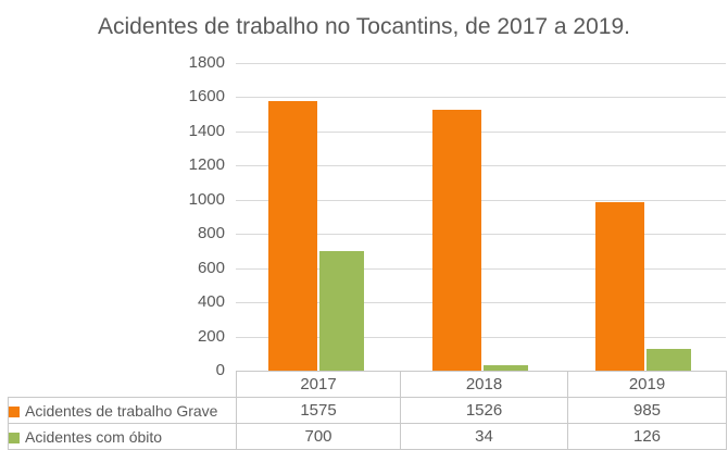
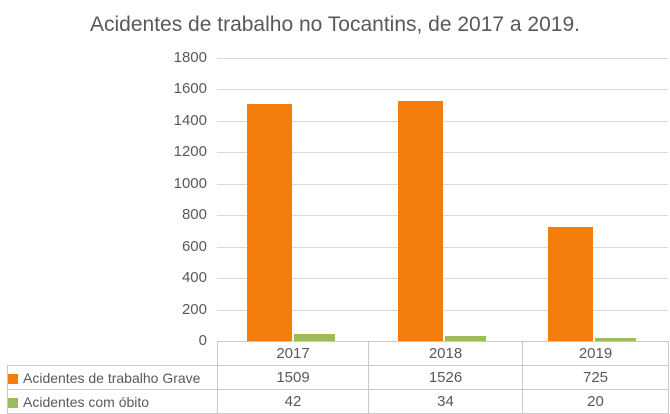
Acidentes de trabalho Grave/2017: 1575 -> 1509
Acidentes com óbito/2017: 700 -> 42
Acidentes de trabalho Grave/2019: 985 -> 725
Acidentes com óbito/2019: 126 -> 20
